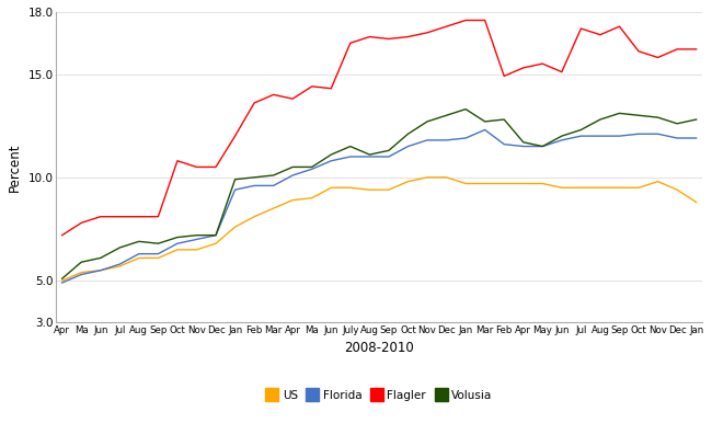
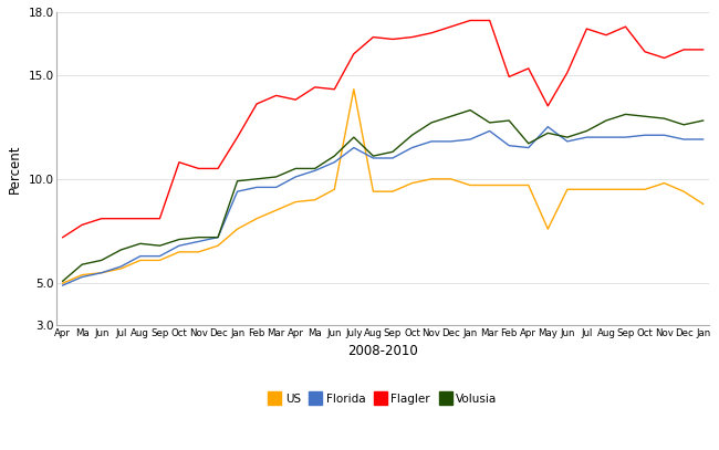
US/July: 9.5 -> 14.3
Florida/July: 11.0 -> 11.5
Flagler/July: 16.5 -> 16.0
Volusia/July: 11.5 -> 12.0
US/May: 9.7 -> 7.6
Florida/May: 11.5 -> 12.5
Flagler/May: 15.5 -> 13.5
Volusia/May: 11.5 -> 12.2
